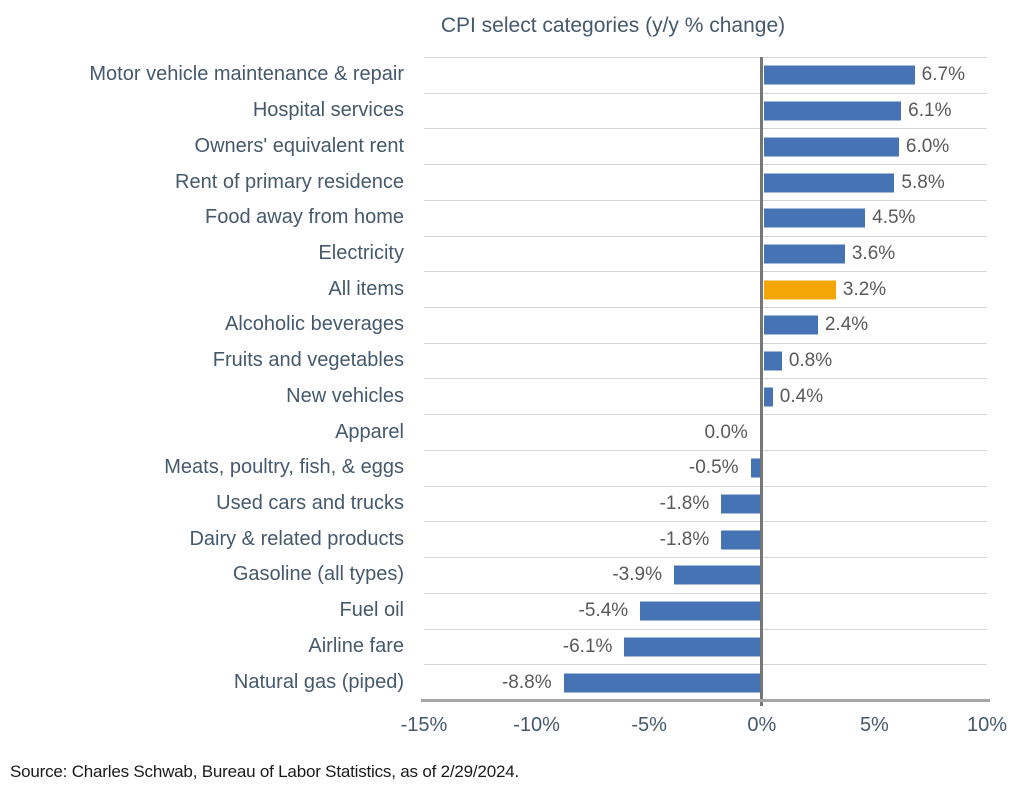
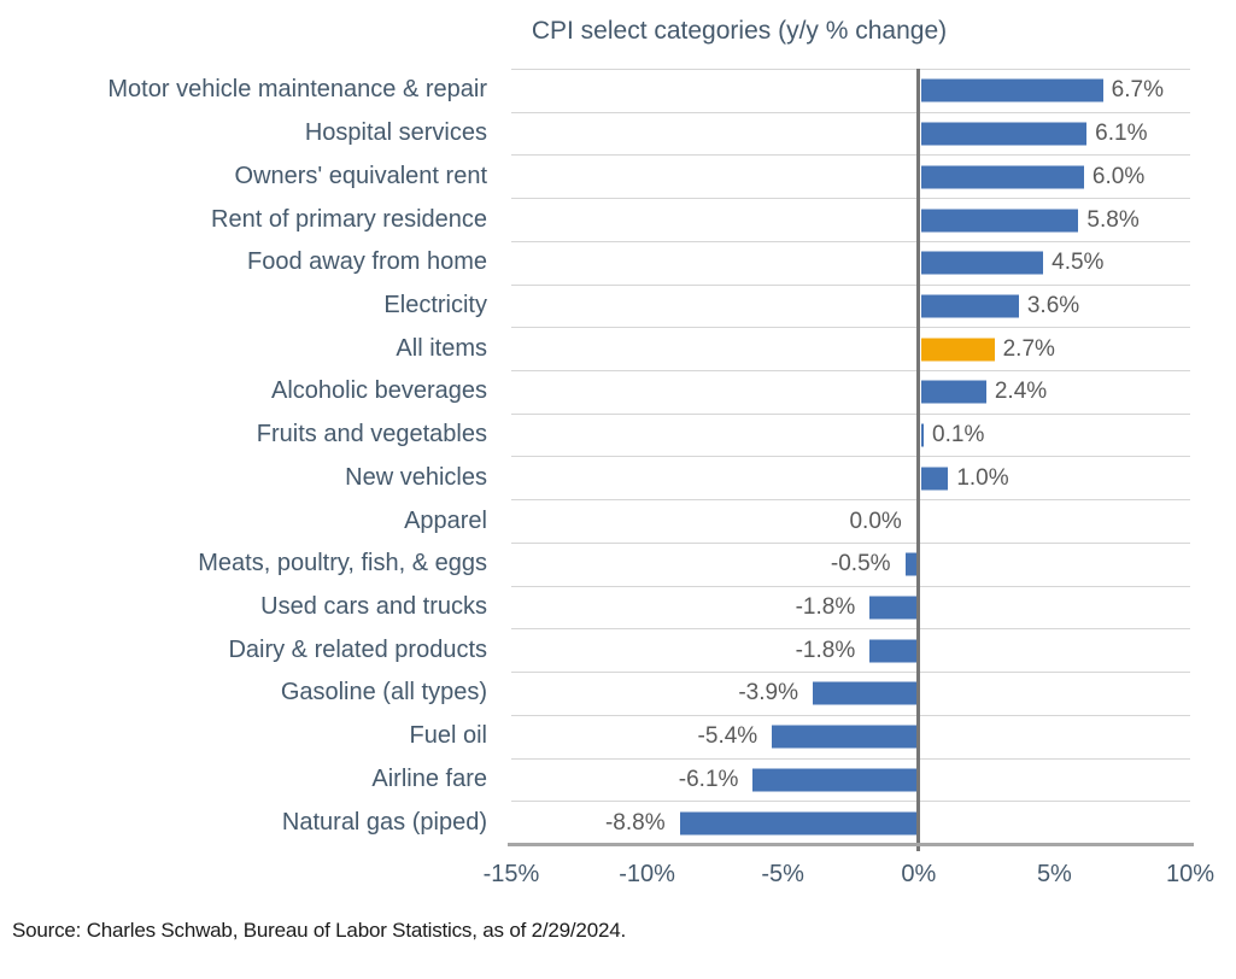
All items: 3.2% -> 2.7%
Fruits and vegetables: 0.8% -> 0.1%
New vehicles: 0.4% -> 1.0%
